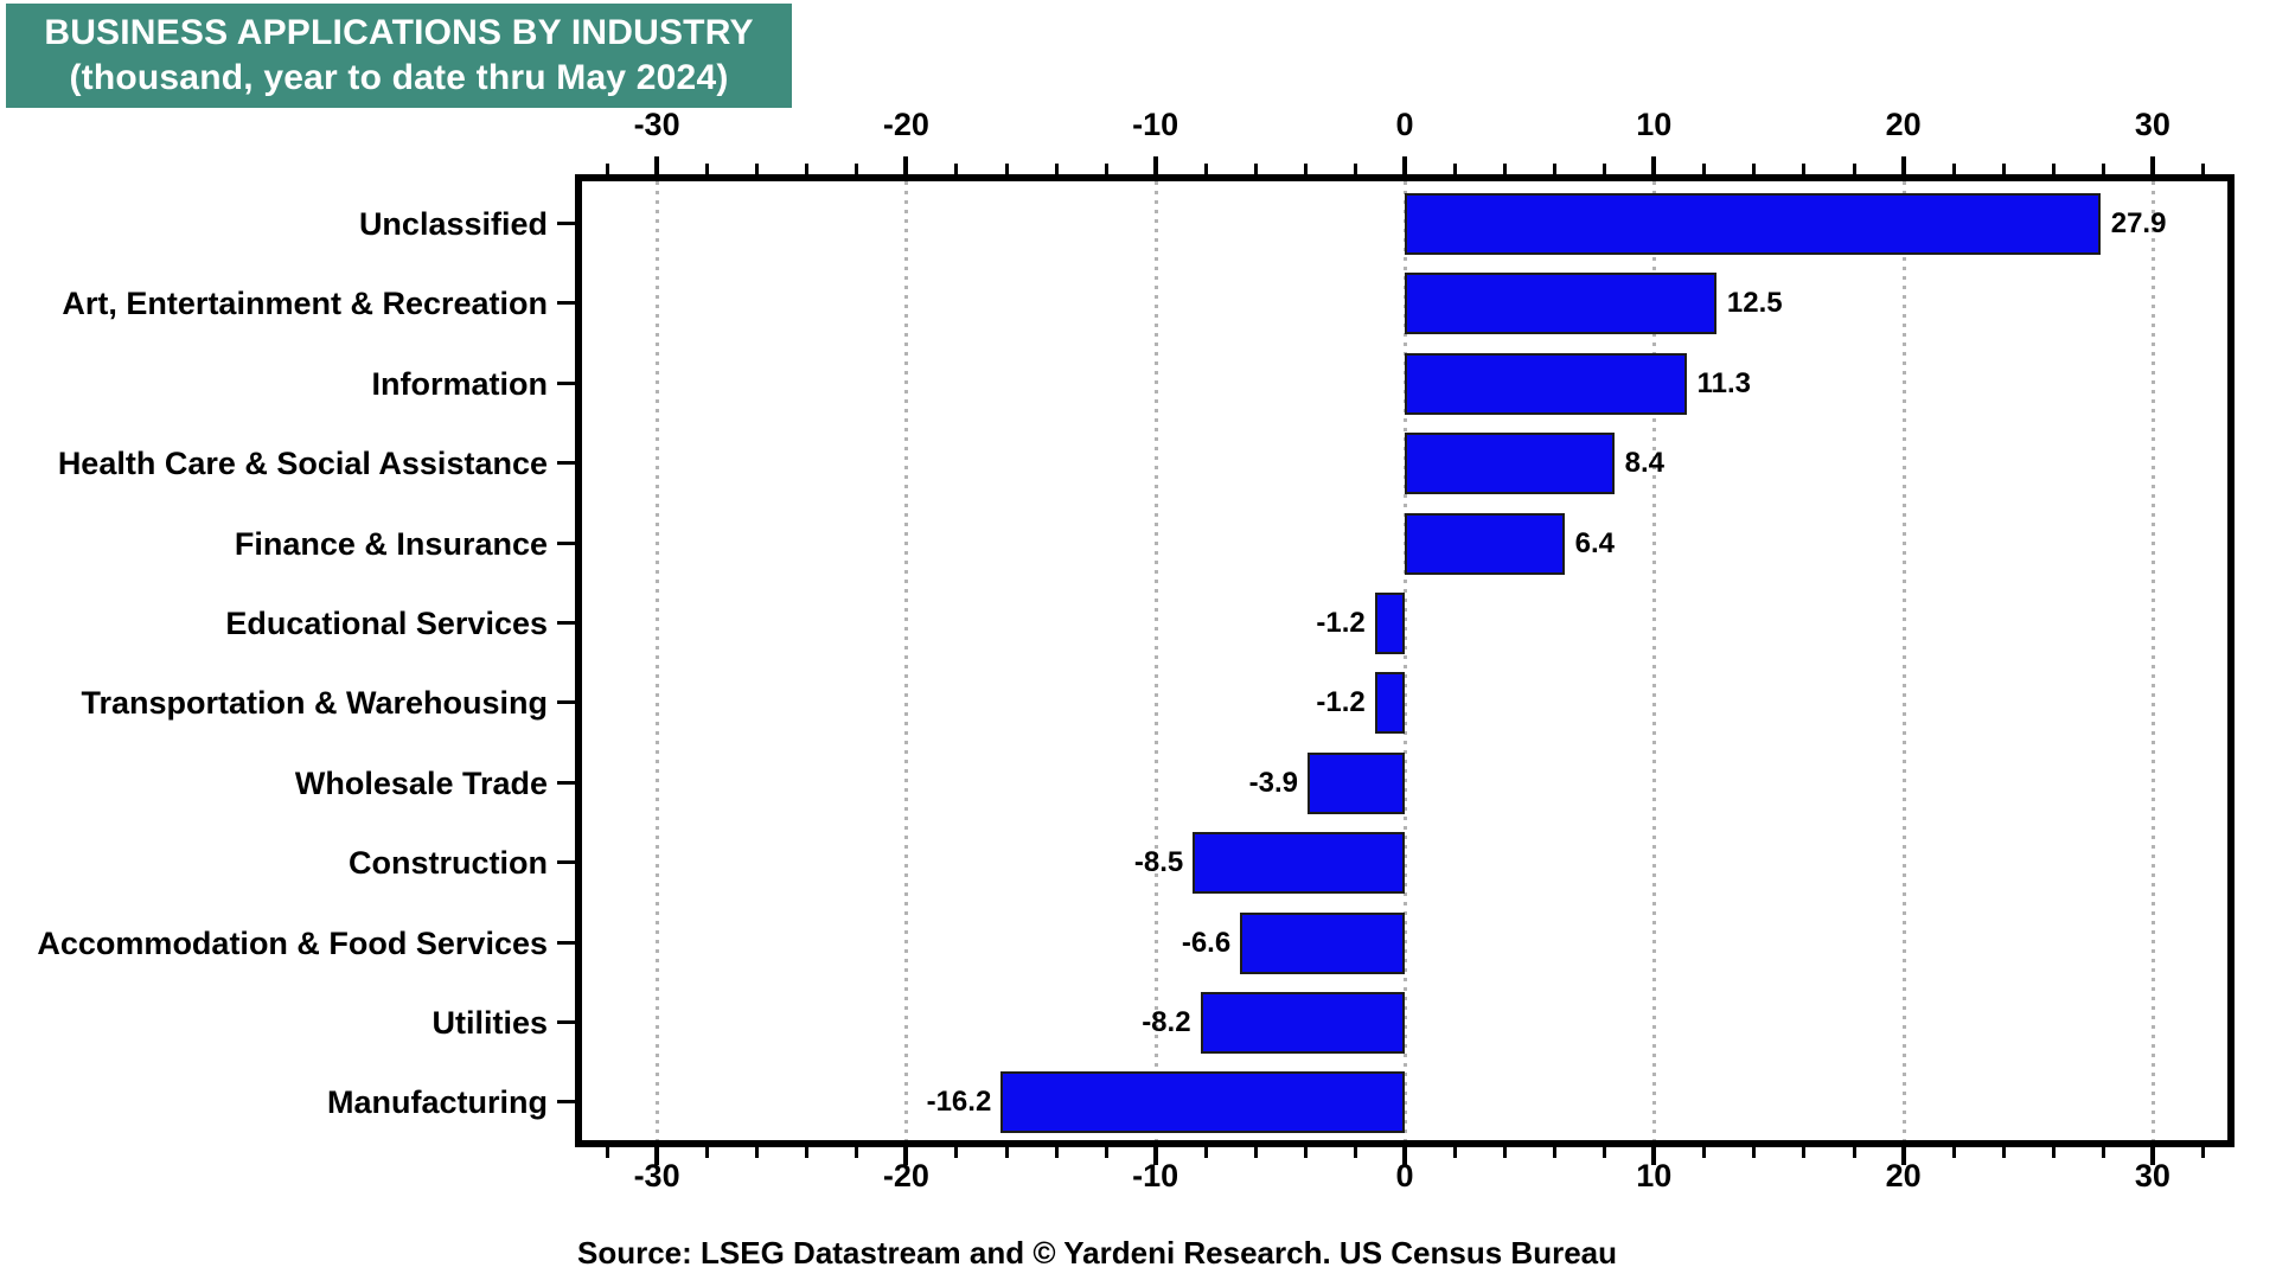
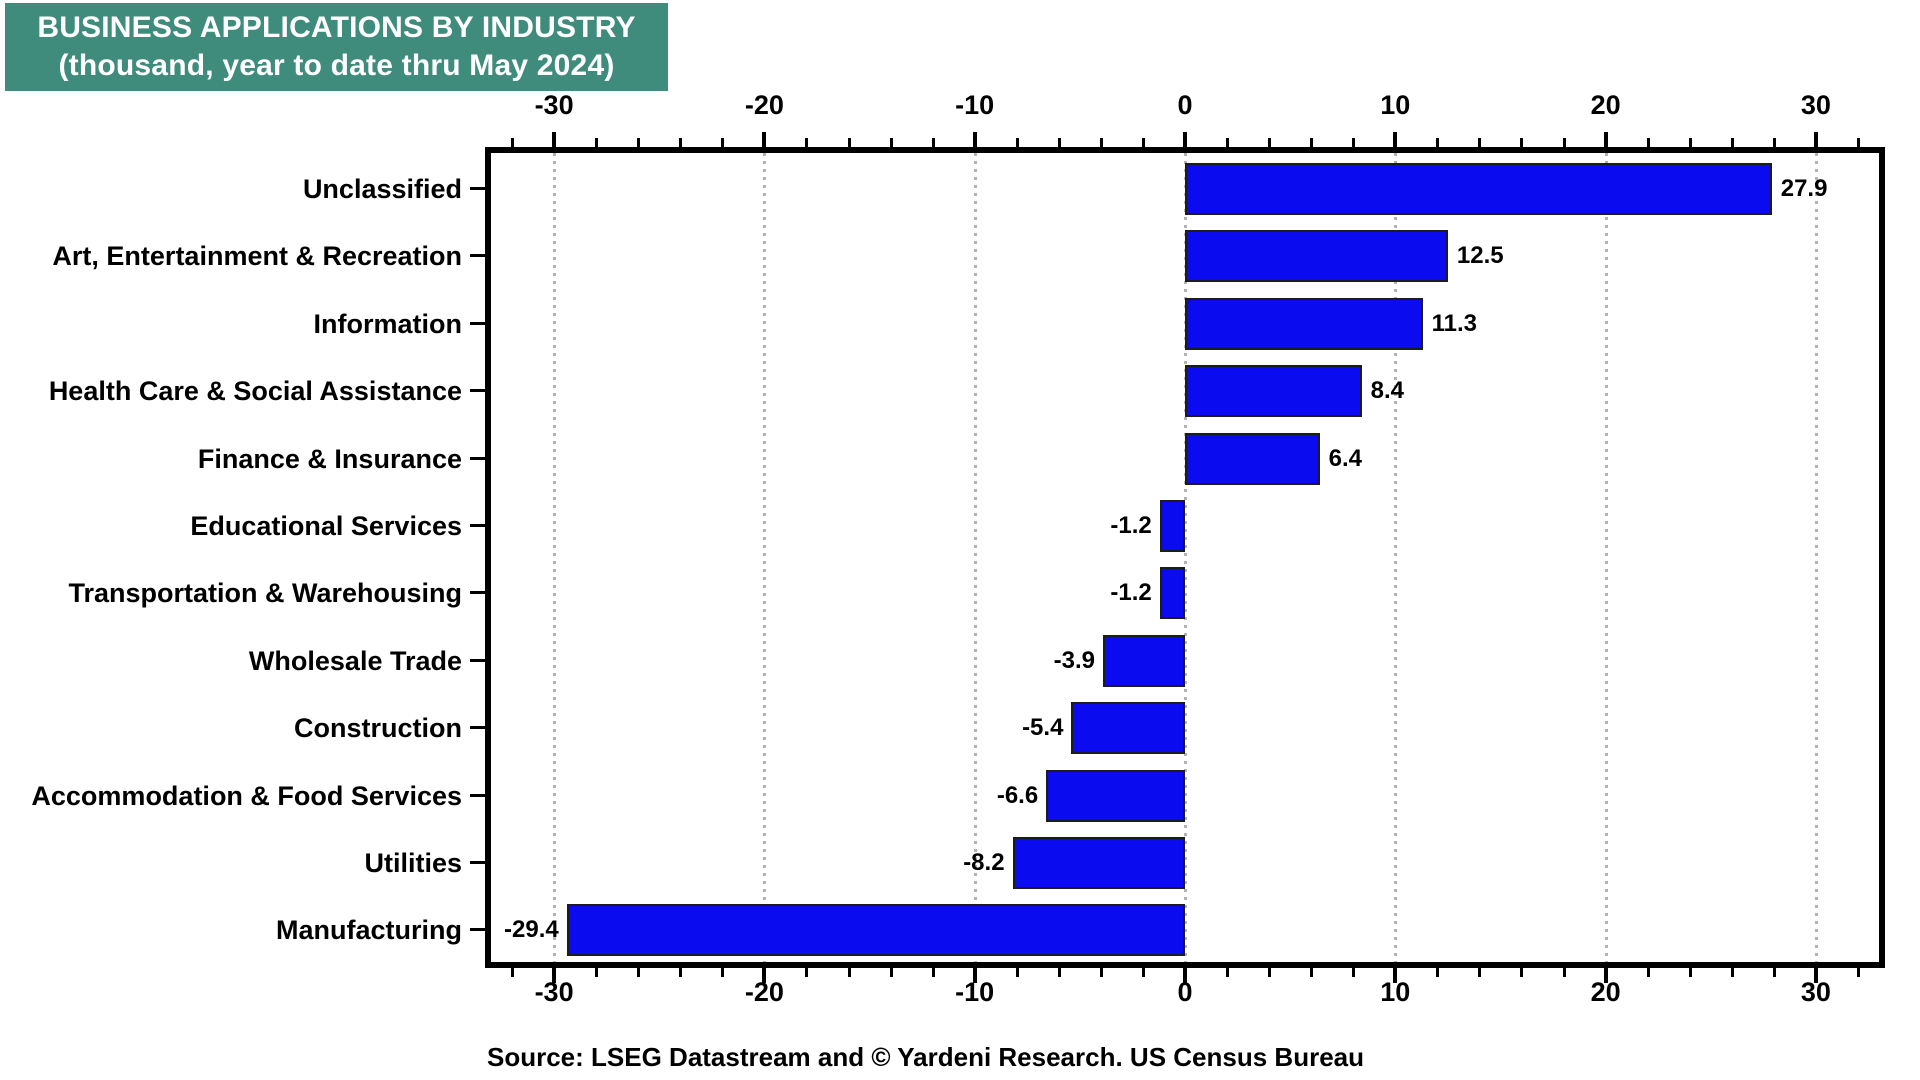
Construction: -8.5 -> -5.4
Manufacturing: -16.2 -> -29.4
